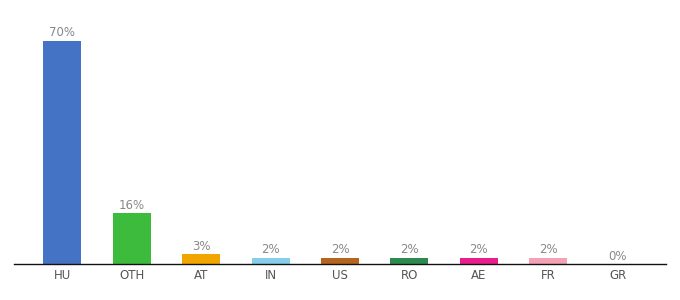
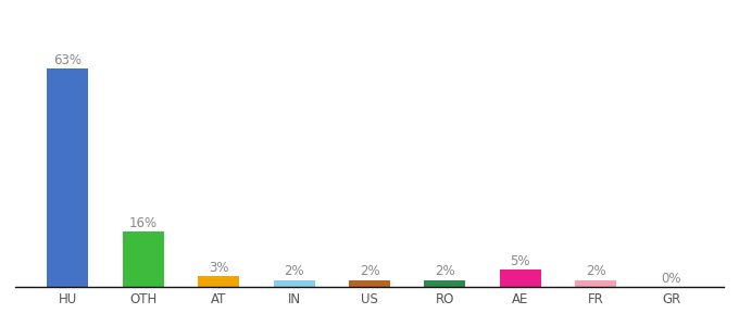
HU: 70% -> 63%
AE: 2% -> 5%
